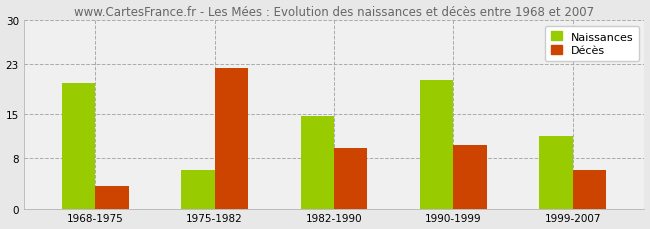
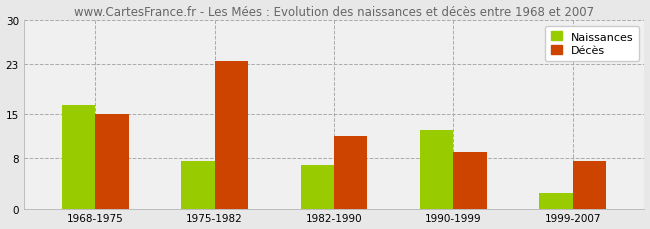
Naissances/1968-1975: 20.0 -> 16.5
Décès/1968-1975: 3.6 -> 15.0
Naissances/1975-1982: 6.2 -> 7.5
Décès/1975-1982: 22.4 -> 23.5
Naissances/1982-1990: 14.8 -> 7.0
Décès/1982-1990: 9.6 -> 11.5
Naissances/1990-1999: 20.4 -> 12.5
Décès/1990-1999: 10.2 -> 9.0
Naissances/1999-2007: 11.6 -> 2.5
Décès/1999-2007: 6.2 -> 7.5
